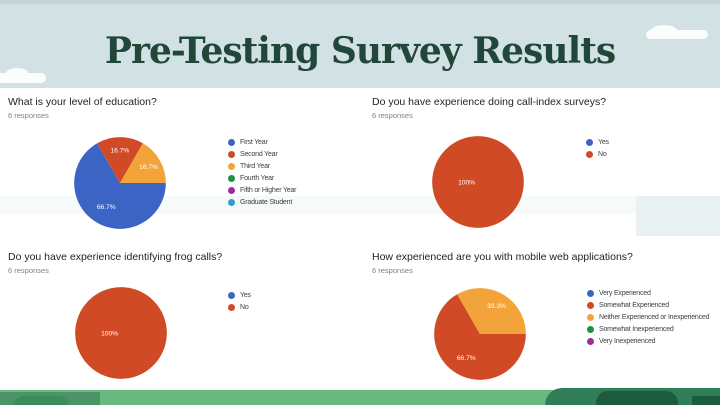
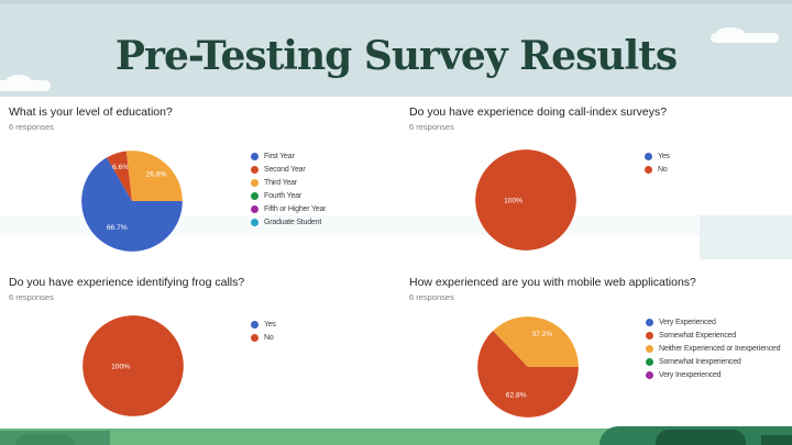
What is your level of education?/Second Year: 16.7% -> 6.6%
What is your level of education?/Third Year: 16.7% -> 26.8%
How experienced are you with mobile web applications?/Somewhat Experienced: 66.7% -> 62.8%
How experienced are you with mobile web applications?/Neither Experienced or Inexperienced: 33.3% -> 37.2%
